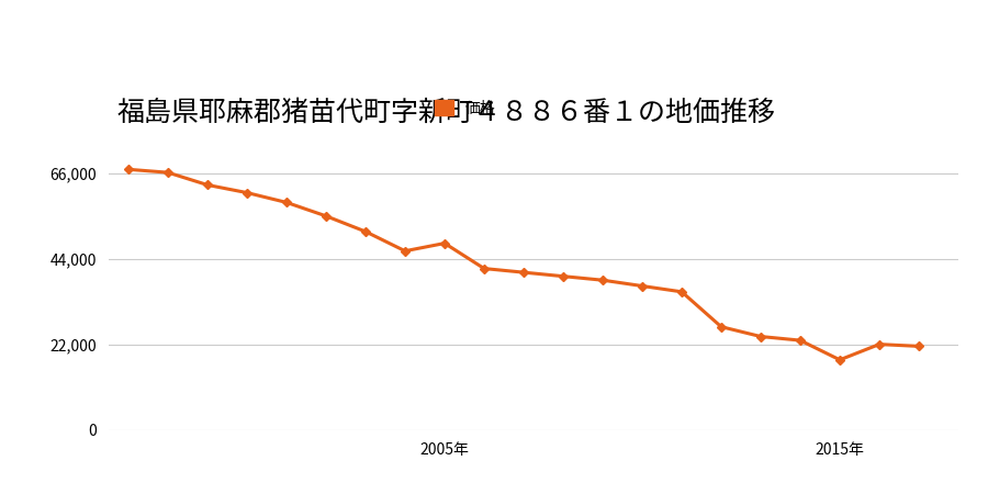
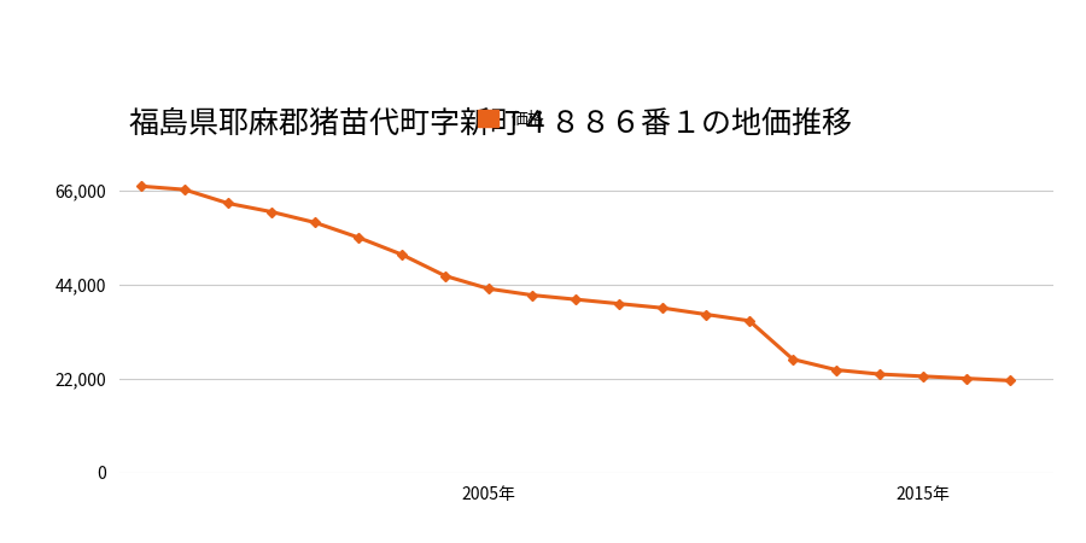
2005年: 48,000 -> 43,000
2015年: 18,000 -> 22,500
